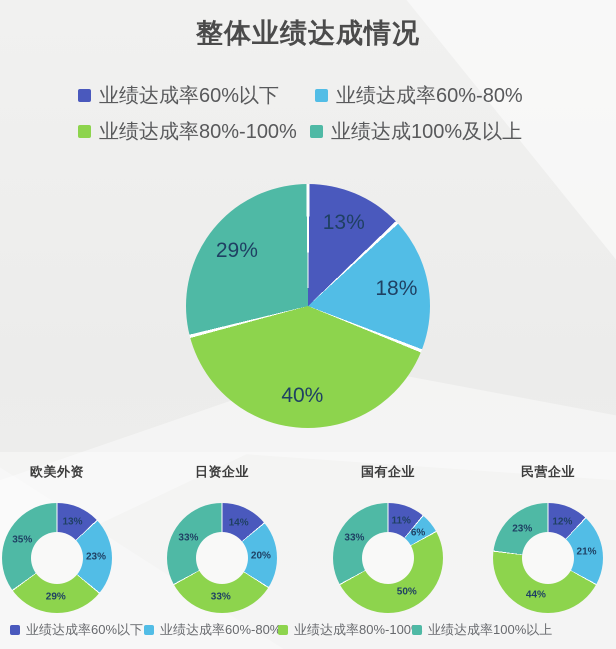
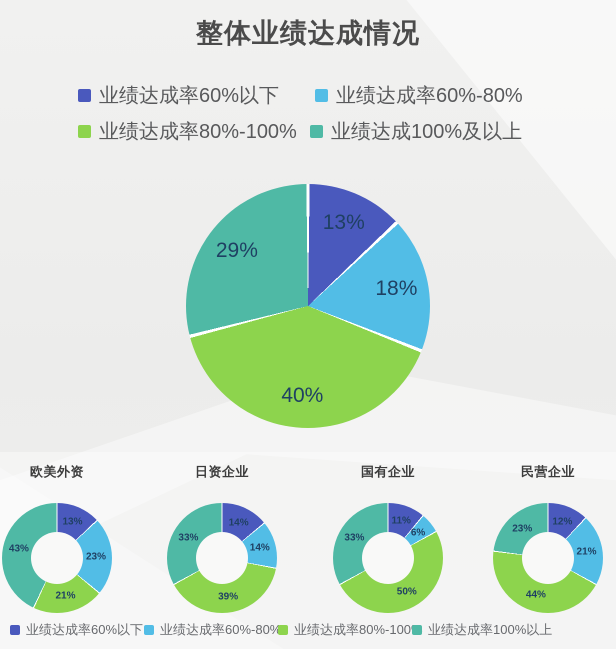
欧美外资/业绩达成率80%-100%: 29% -> 21%
欧美外资/业绩达成率100%以上: 35% -> 43%
日资企业/业绩达成率60%-80%: 20% -> 14%
日资企业/业绩达成率80%-100%: 33% -> 39%
